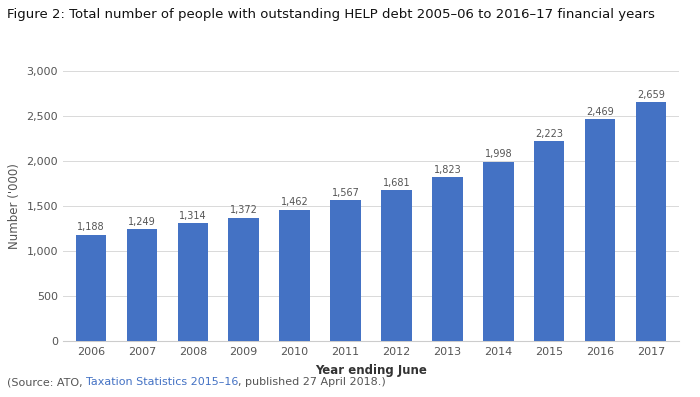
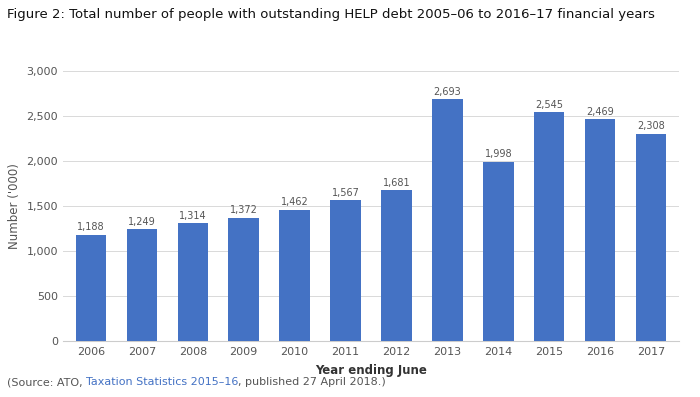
2013: 1,823 -> 2,693
2015: 2,223 -> 2,545
2017: 2,659 -> 2,308
